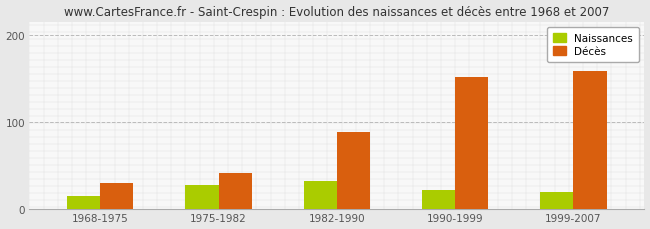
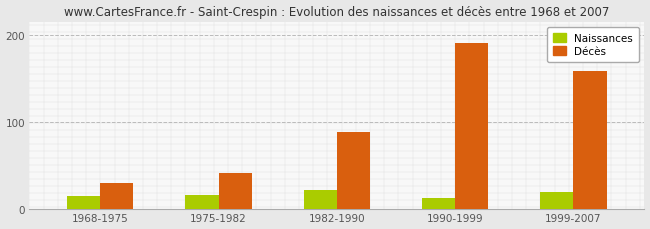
Naissances/1975-1982: 28 -> 16
Naissances/1982-1990: 32 -> 22
Naissances/1990-1999: 22 -> 13
Décès/1990-1999: 152 -> 190
